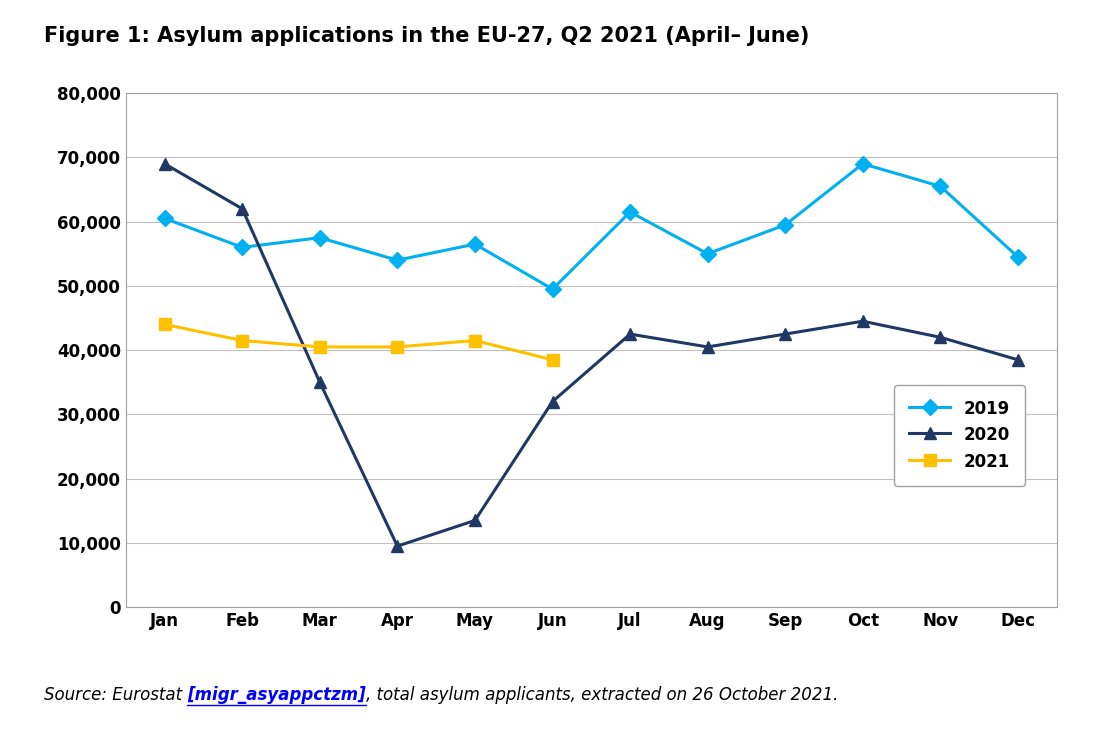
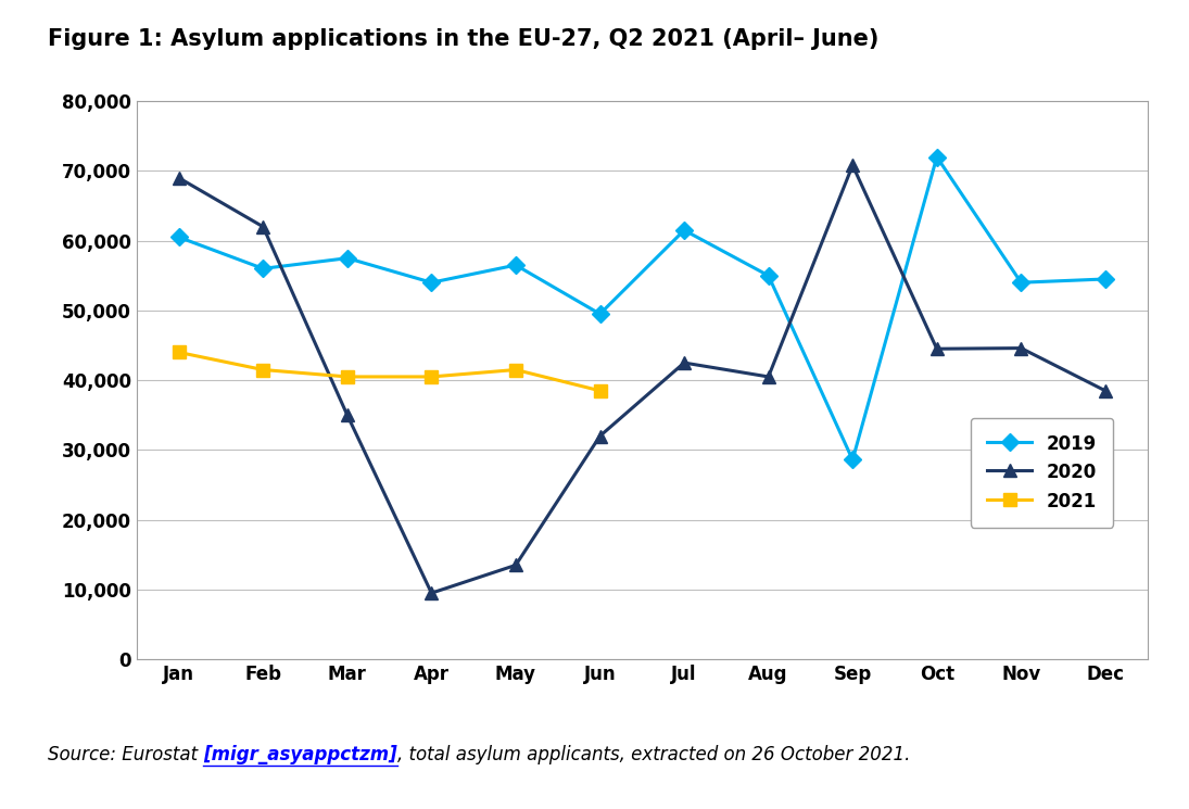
2019/Sep: 59,500 -> 28,600
2020/Sep: 42,500 -> 70,800
2019/Oct: 69,000 -> 72,000
2019/Nov: 65,500 -> 54,000
2020/Nov: 42,000 -> 44,600
